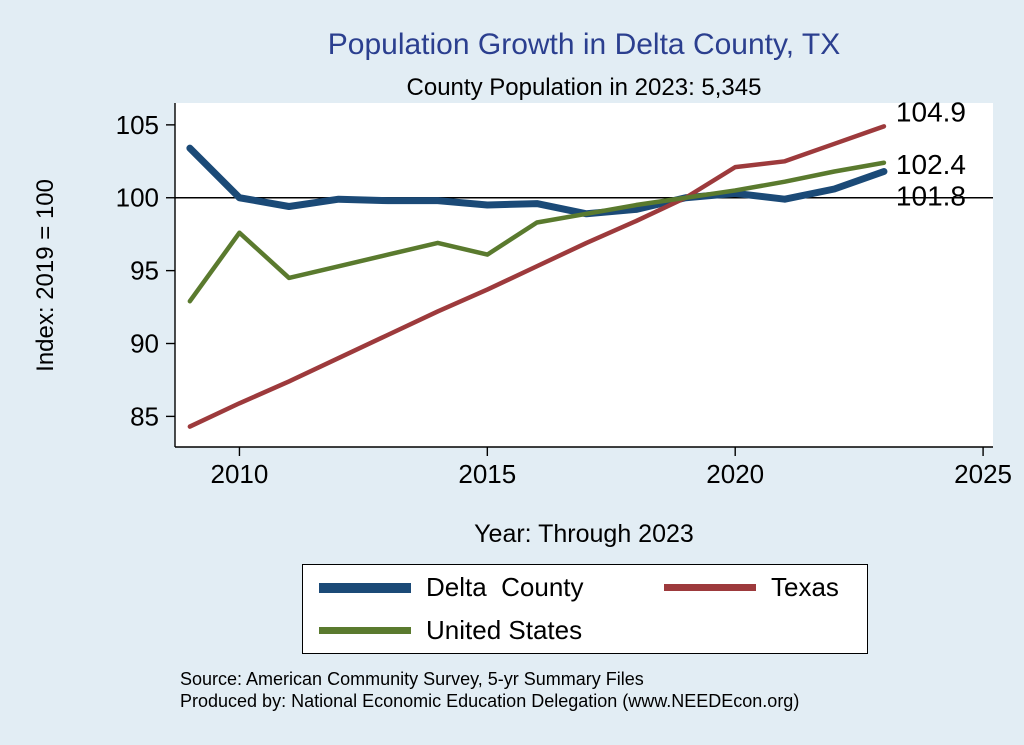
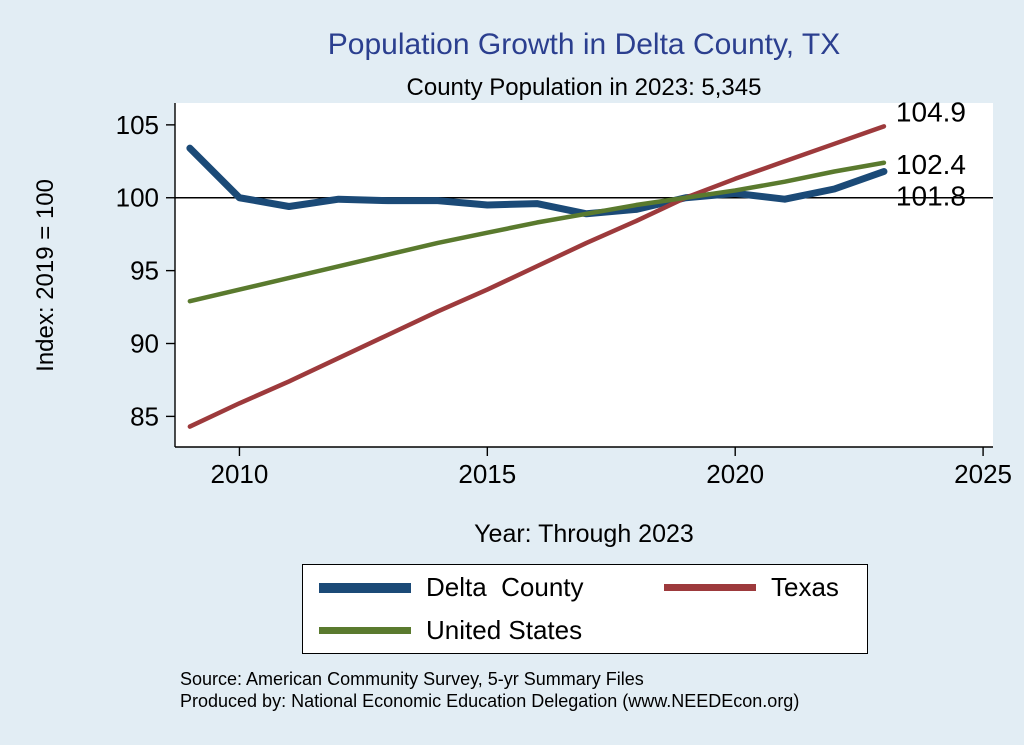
United States/2010: 97.6 -> 93.7
United States/2015: 96.1 -> 97.6
Texas/2020: 102.1 -> 101.3
